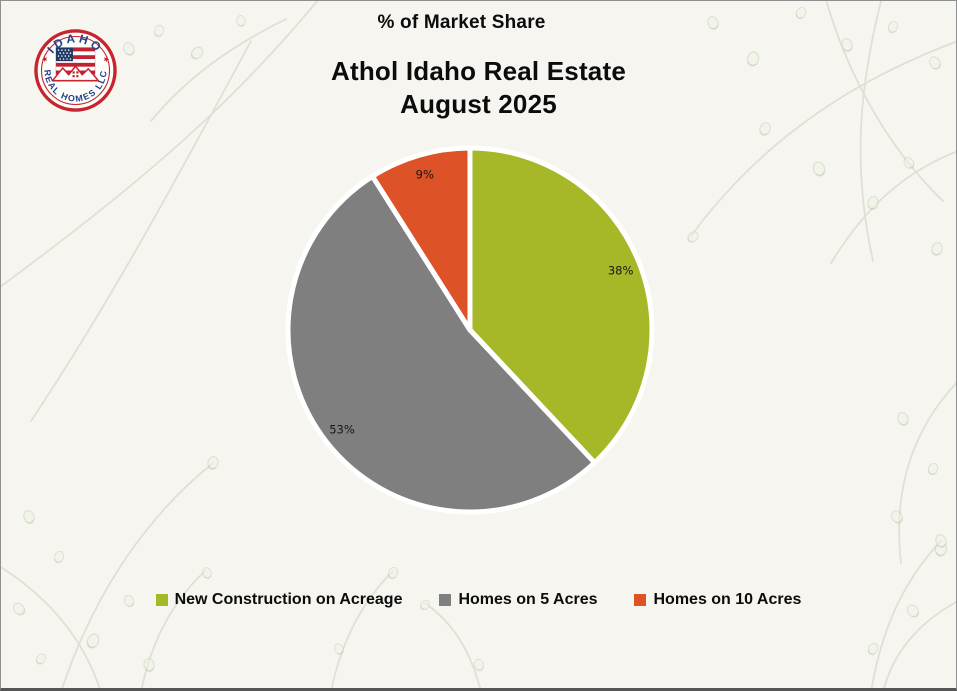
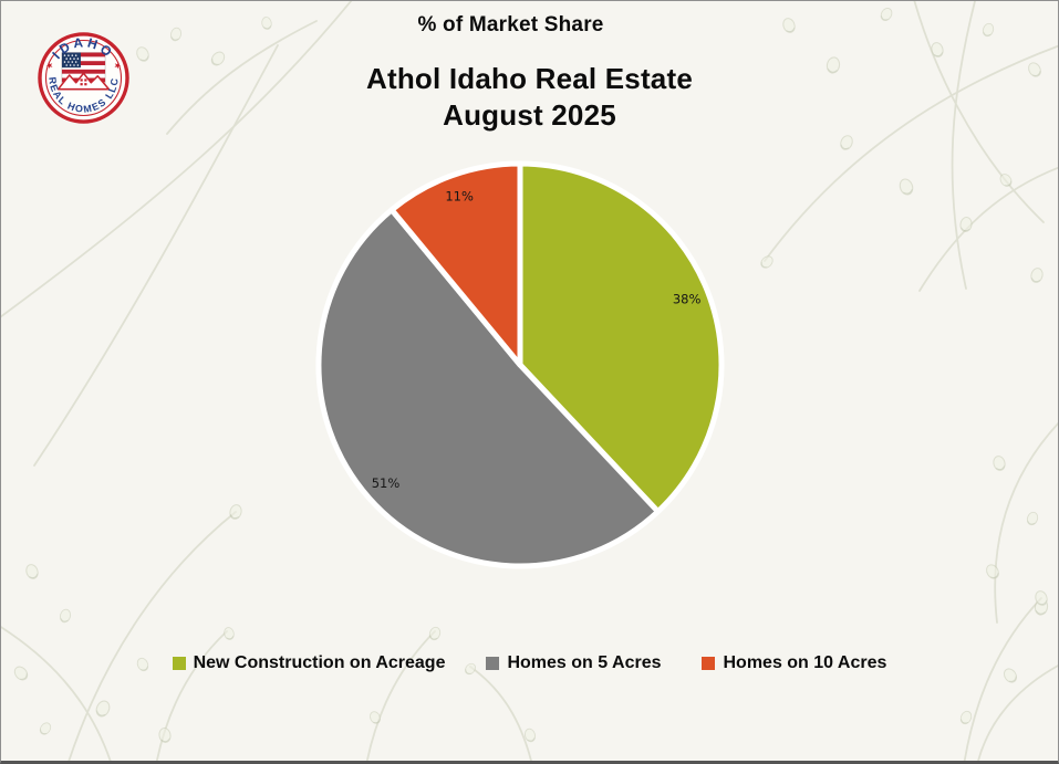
Homes on 5 Acres: 53% -> 51%
Homes on 10 Acres: 9% -> 11%
